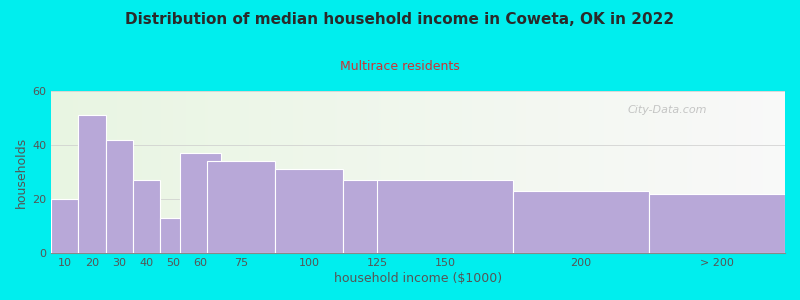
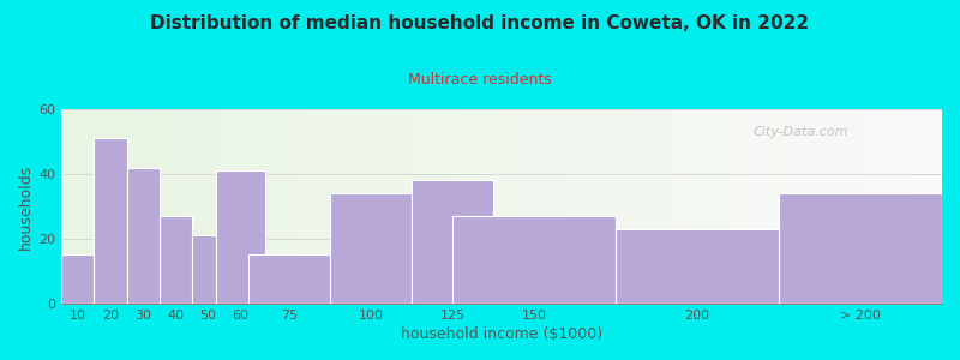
10: 20 -> 15
50: 13 -> 21
60: 37 -> 41
75: 34 -> 15
100: 31 -> 34
125: 27 -> 38
> 200: 22 -> 34
